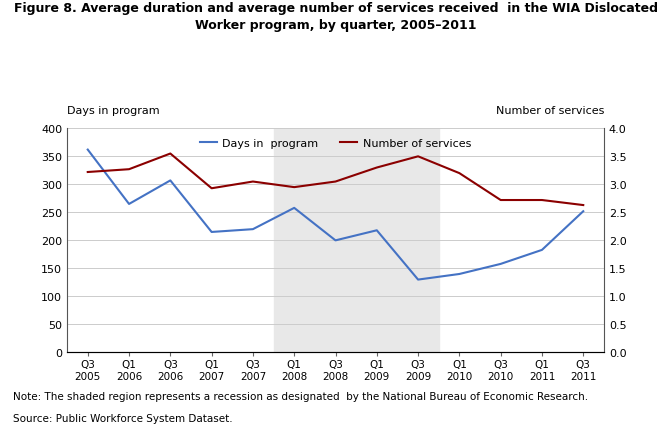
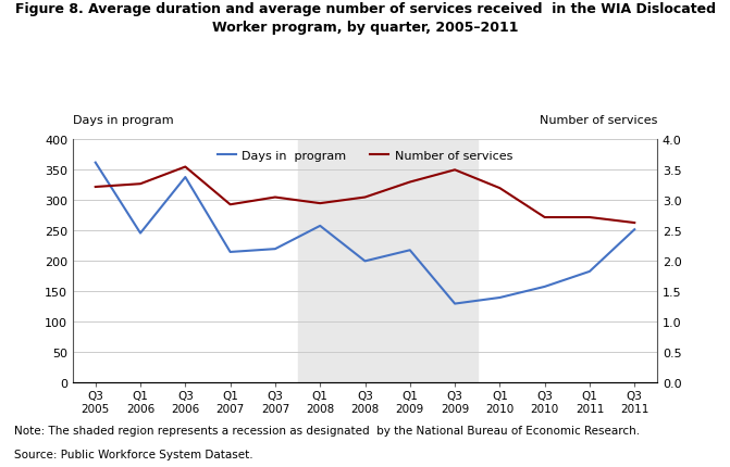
Days in program/Q1 2006: 265 -> 246
Days in program/Q3 2006: 307 -> 338
